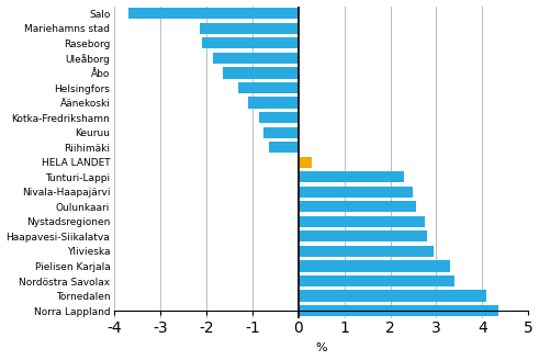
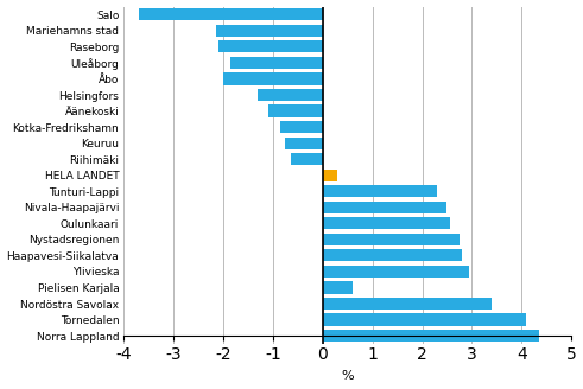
Åbo: -1.65 -> -2.00
Pielisen Karjala: 3.30 -> 0.60
